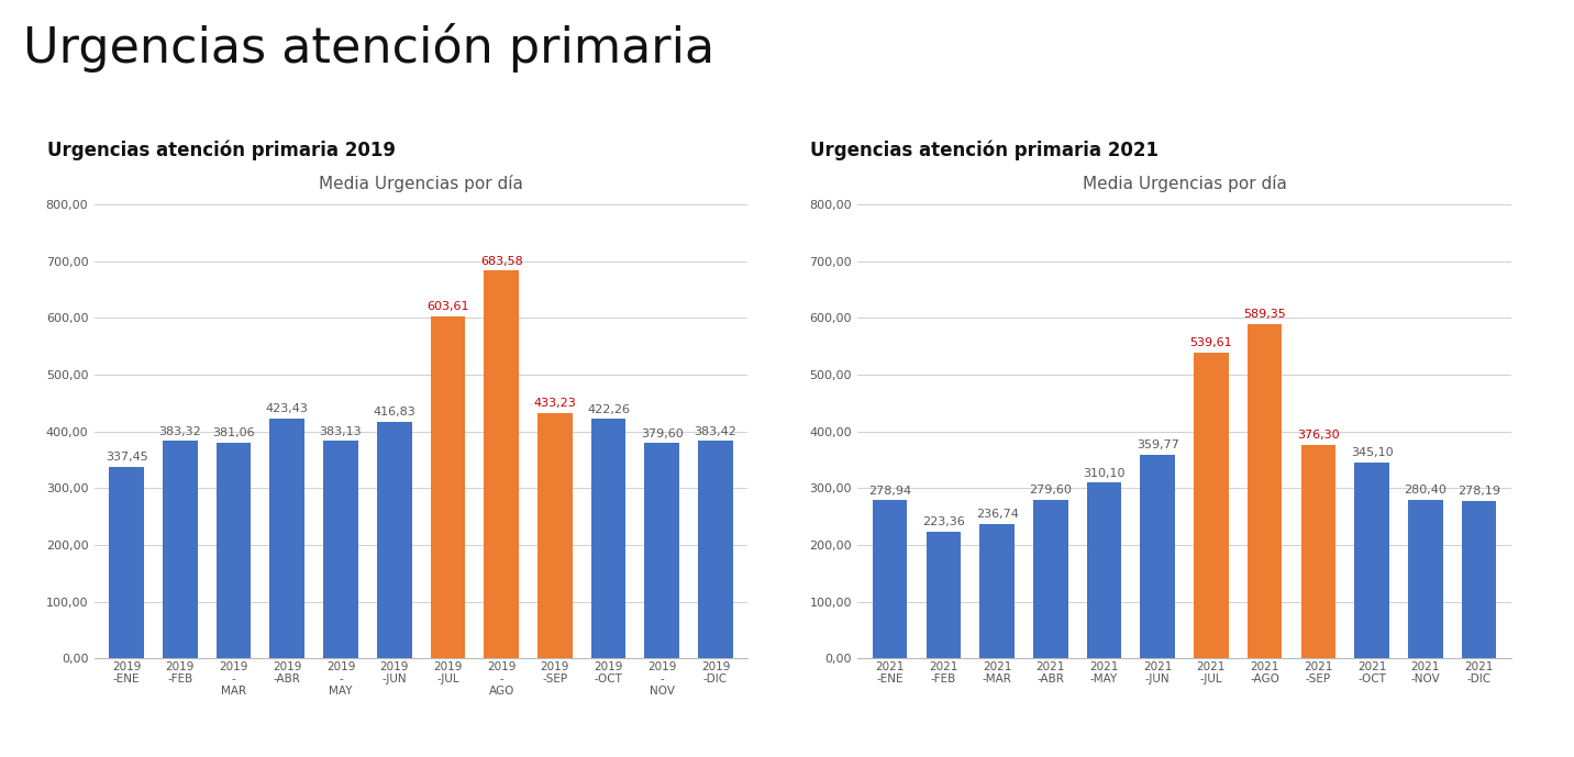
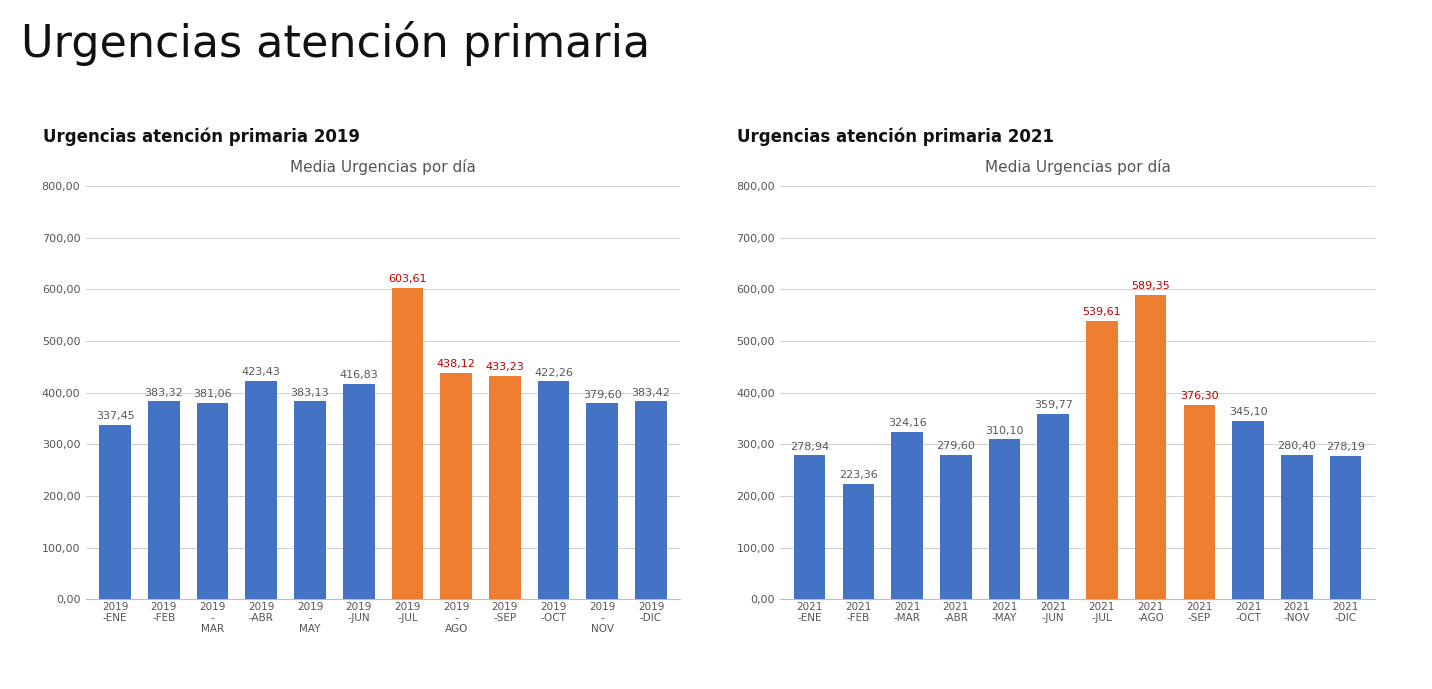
2019 - AGO: 683,58 -> 438,12
2021 -MAR: 236,74 -> 324,16
